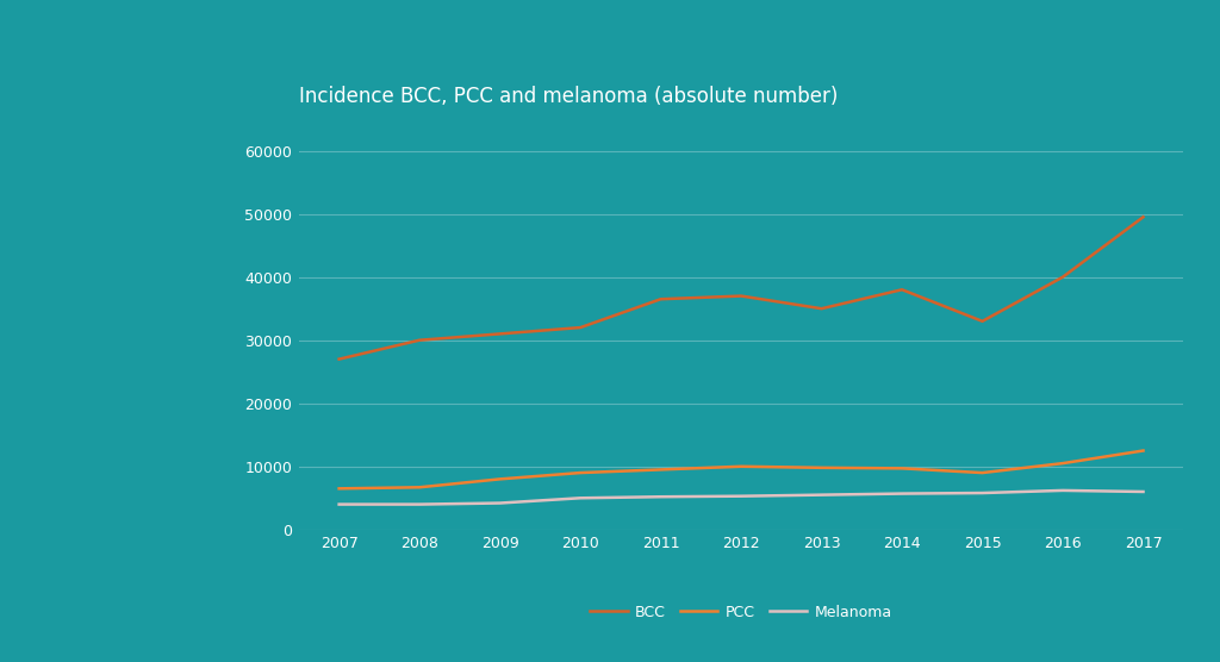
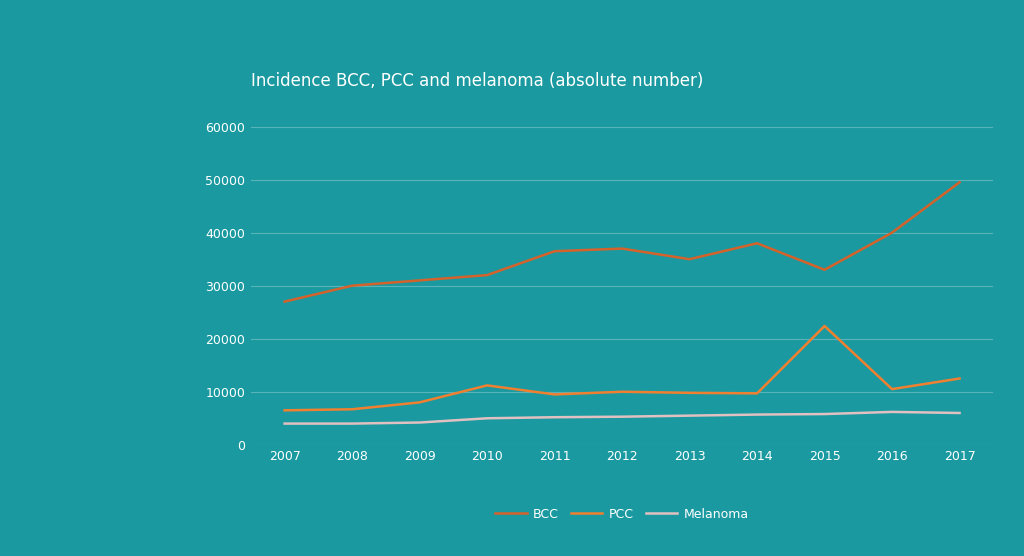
PCC/2010: 9000 -> 11200
PCC/2015: 9000 -> 22400
